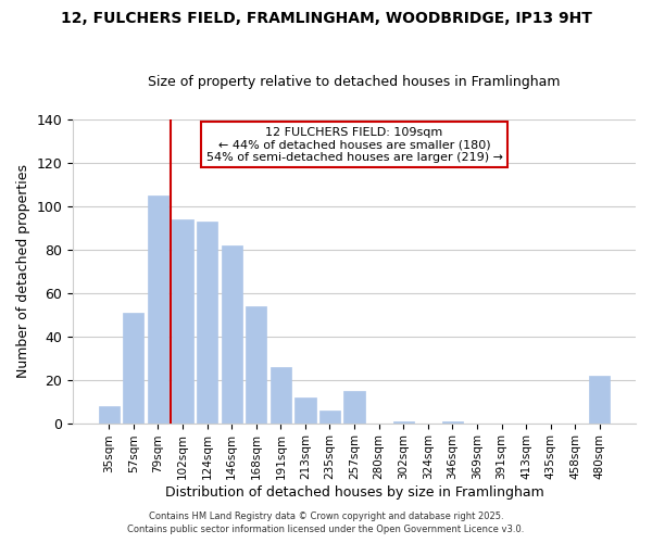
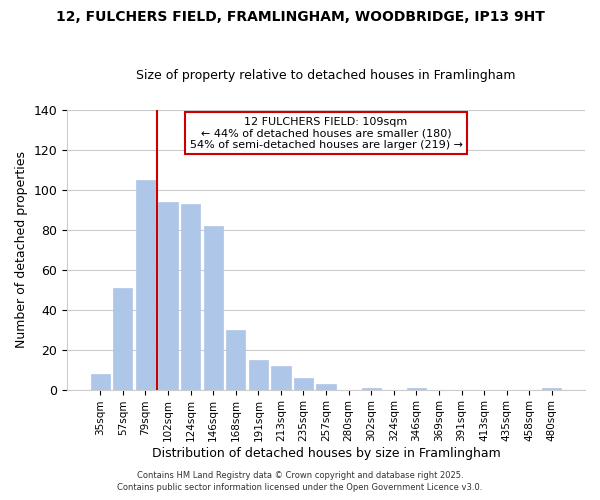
168sqm: 54 -> 30
191sqm: 26 -> 15
257sqm: 15 -> 3
480sqm: 22 -> 1
